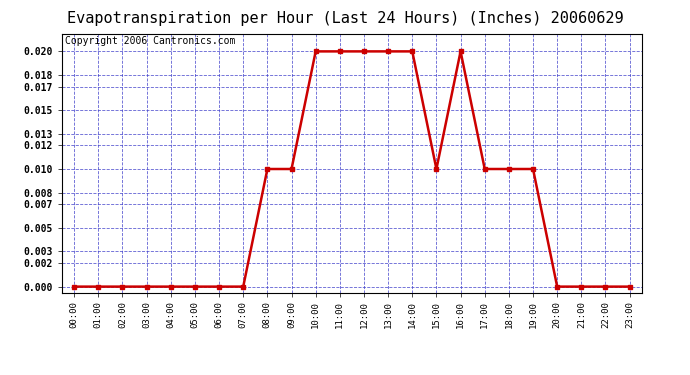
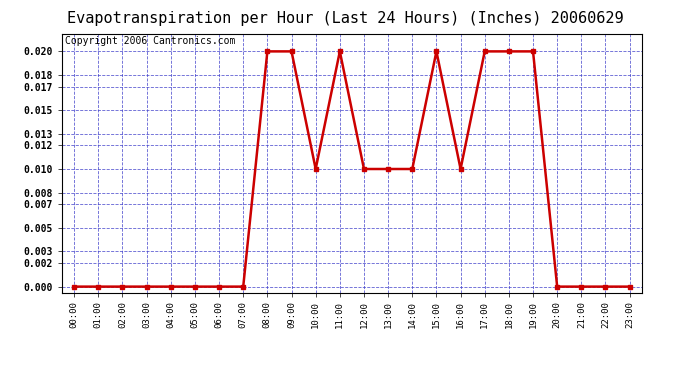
08:00: 0.01 -> 0.02
09:00: 0.01 -> 0.02
10:00: 0.02 -> 0.01
12:00: 0.02 -> 0.01
13:00: 0.02 -> 0.01
14:00: 0.02 -> 0.01
15:00: 0.01 -> 0.02
16:00: 0.02 -> 0.01
17:00: 0.01 -> 0.02
18:00: 0.01 -> 0.02
19:00: 0.01 -> 0.02
